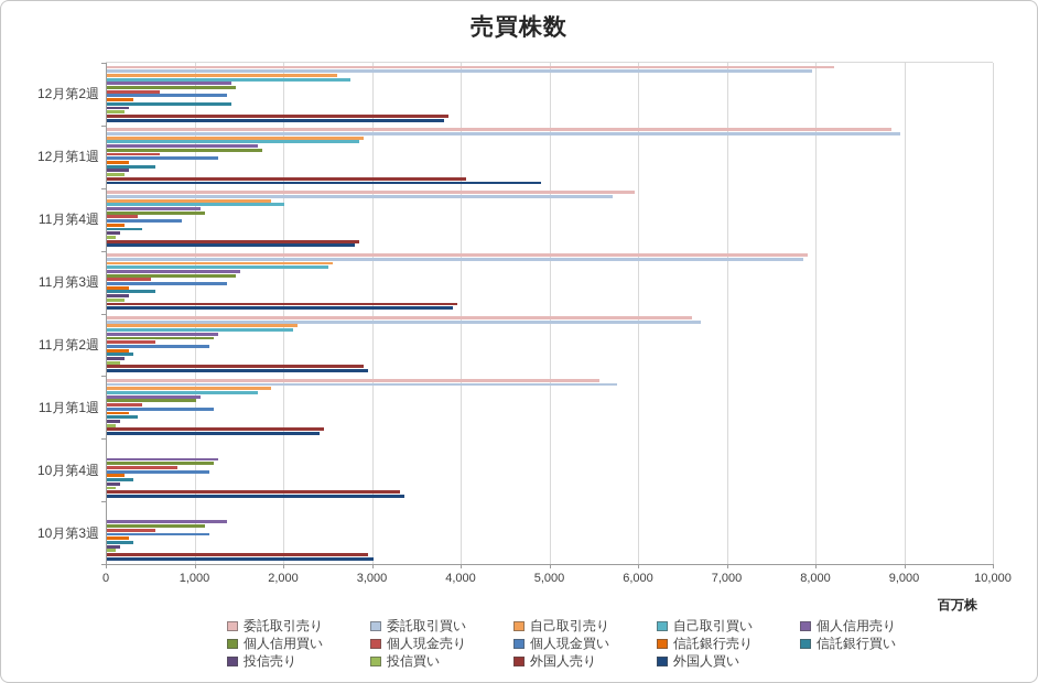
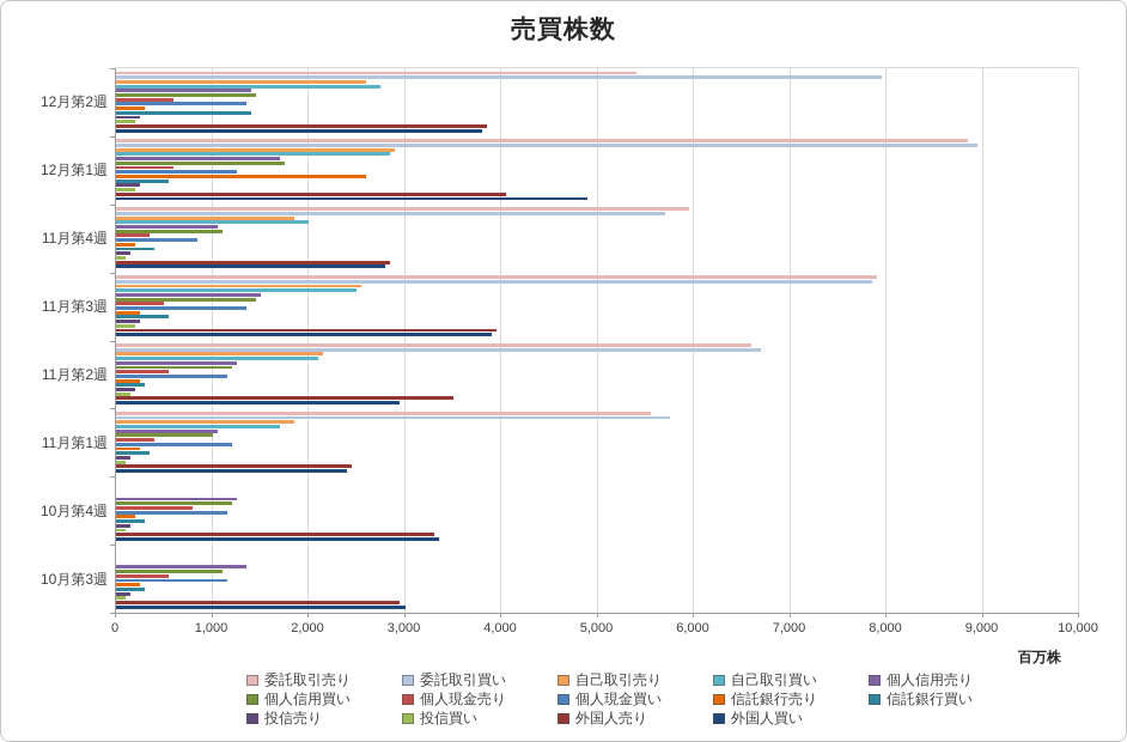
委託取引売り/12月第2週: 8200 -> 5400
信託銀行売り/12月第1週: 200 -> 2600
外国人売り/11月第2週: 2900 -> 3500
